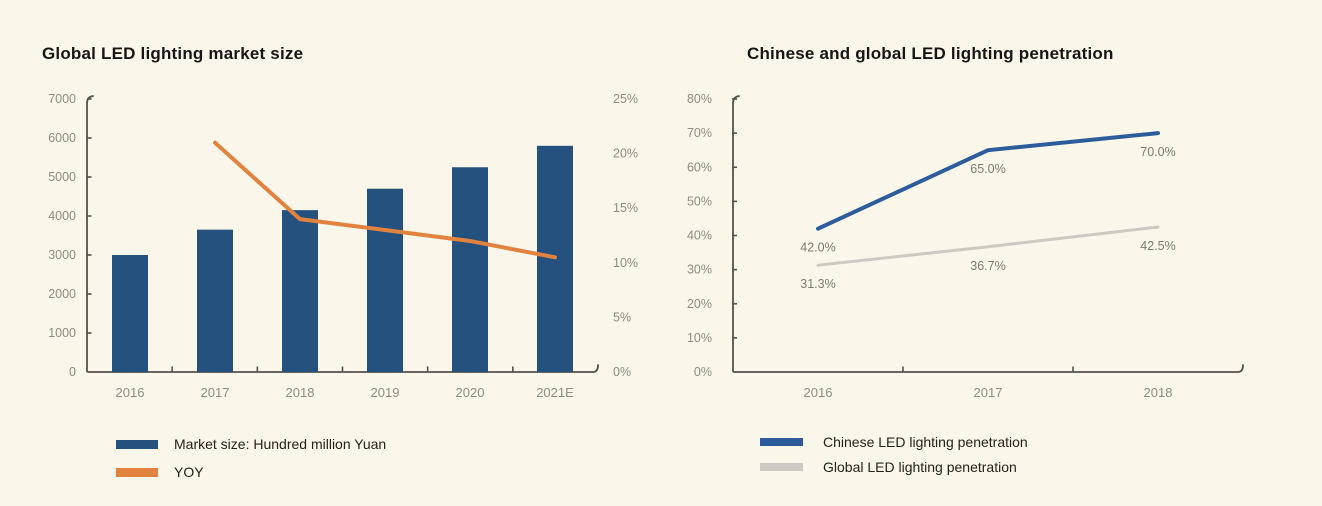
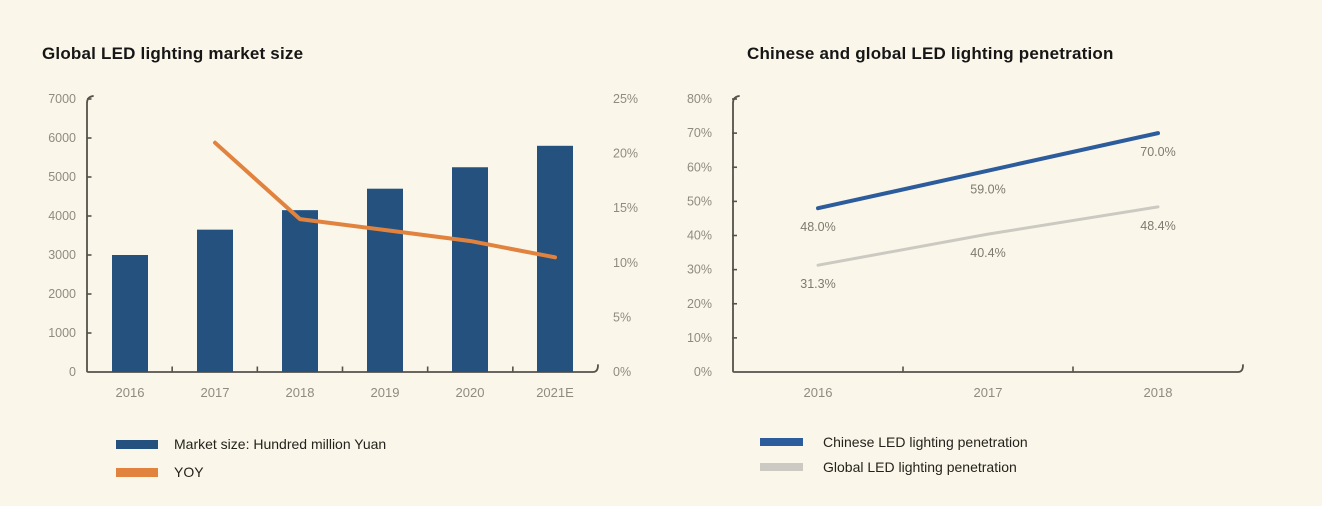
Chinese and global LED lighting penetration/Chinese LED lighting penetration/2016: 42.0% -> 48.0%
Chinese and global LED lighting penetration/Chinese LED lighting penetration/2017: 65.0% -> 59.0%
Chinese and global LED lighting penetration/Global LED lighting penetration/2017: 36.7% -> 40.4%
Chinese and global LED lighting penetration/Global LED lighting penetration/2018: 42.5% -> 48.4%
